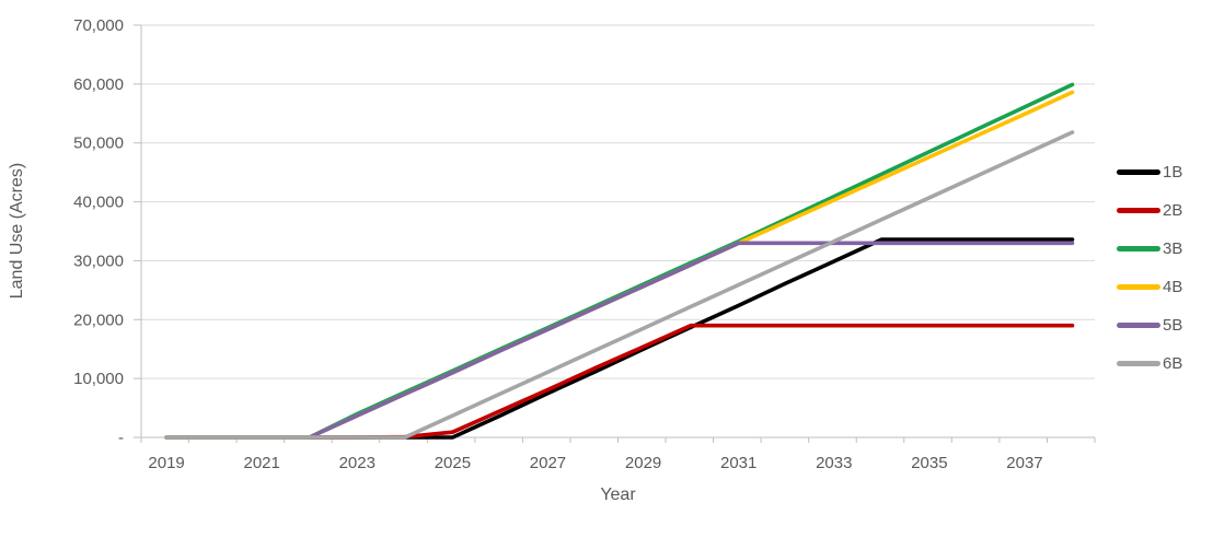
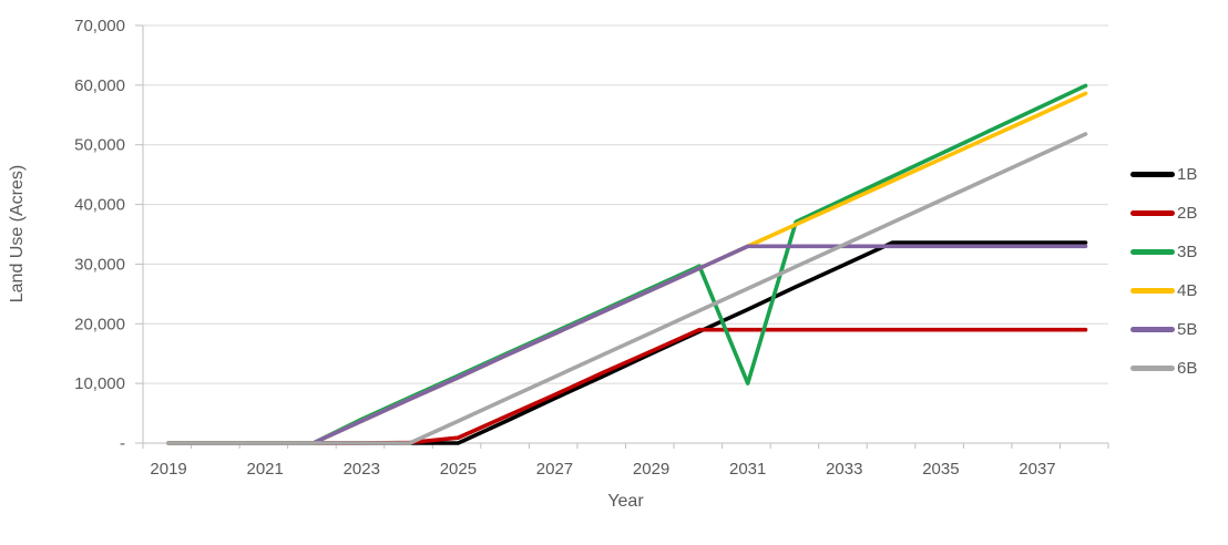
3B/2031: 33000 -> 10000
